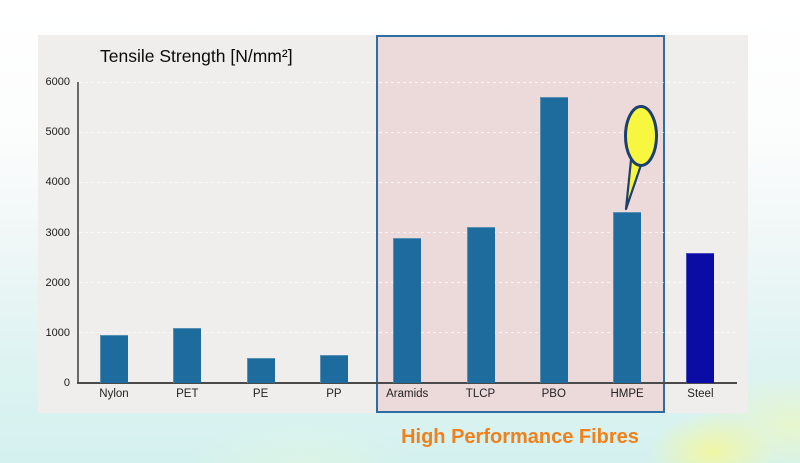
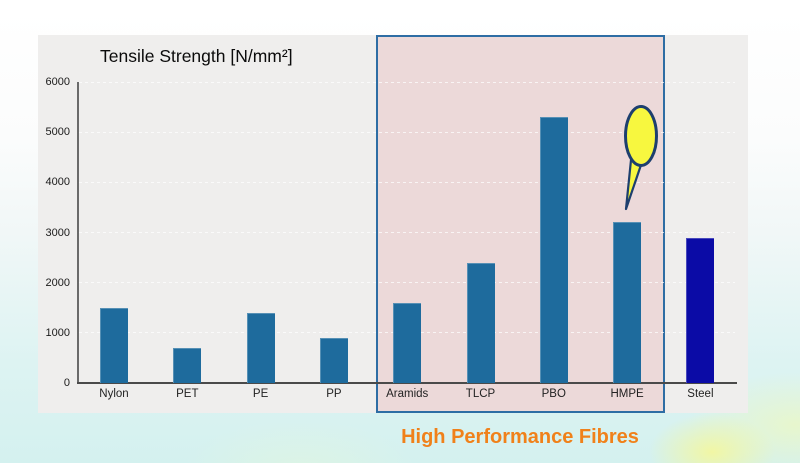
Nylon: 1000 -> 1500
PET: 1100 -> 700
PE: 500 -> 1400
PP: 600 -> 900
Aramids: 2900 -> 1600
TLCP: 3100 -> 2400
PBO: 5700 -> 5300
HMPE: 3400 -> 3200
Steel: 2600 -> 2900
